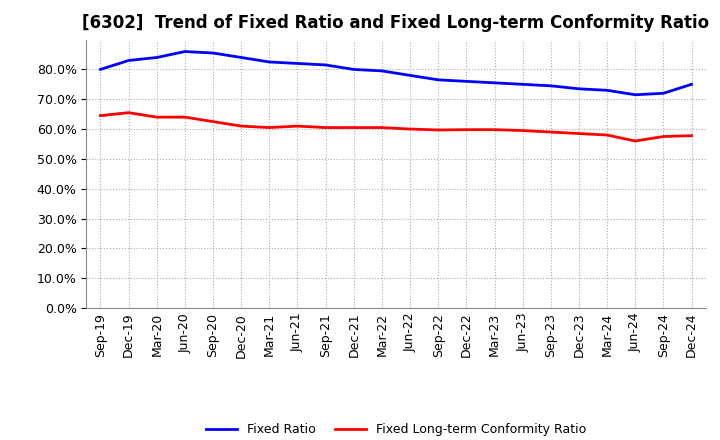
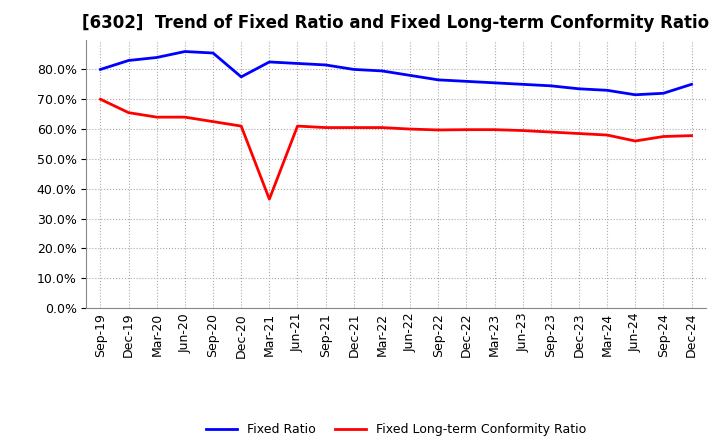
Fixed Long-term Conformity Ratio/Sep-19: 64.5% -> 70.0%
Fixed Ratio/Dec-20: 84.0% -> 77.5%
Fixed Long-term Conformity Ratio/Mar-21: 60.5% -> 36.5%
